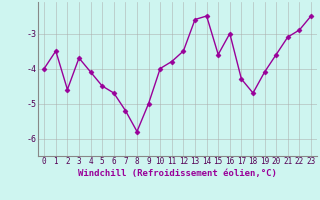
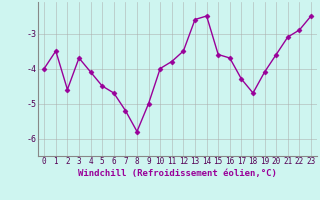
16: -3.0 -> -3.7
